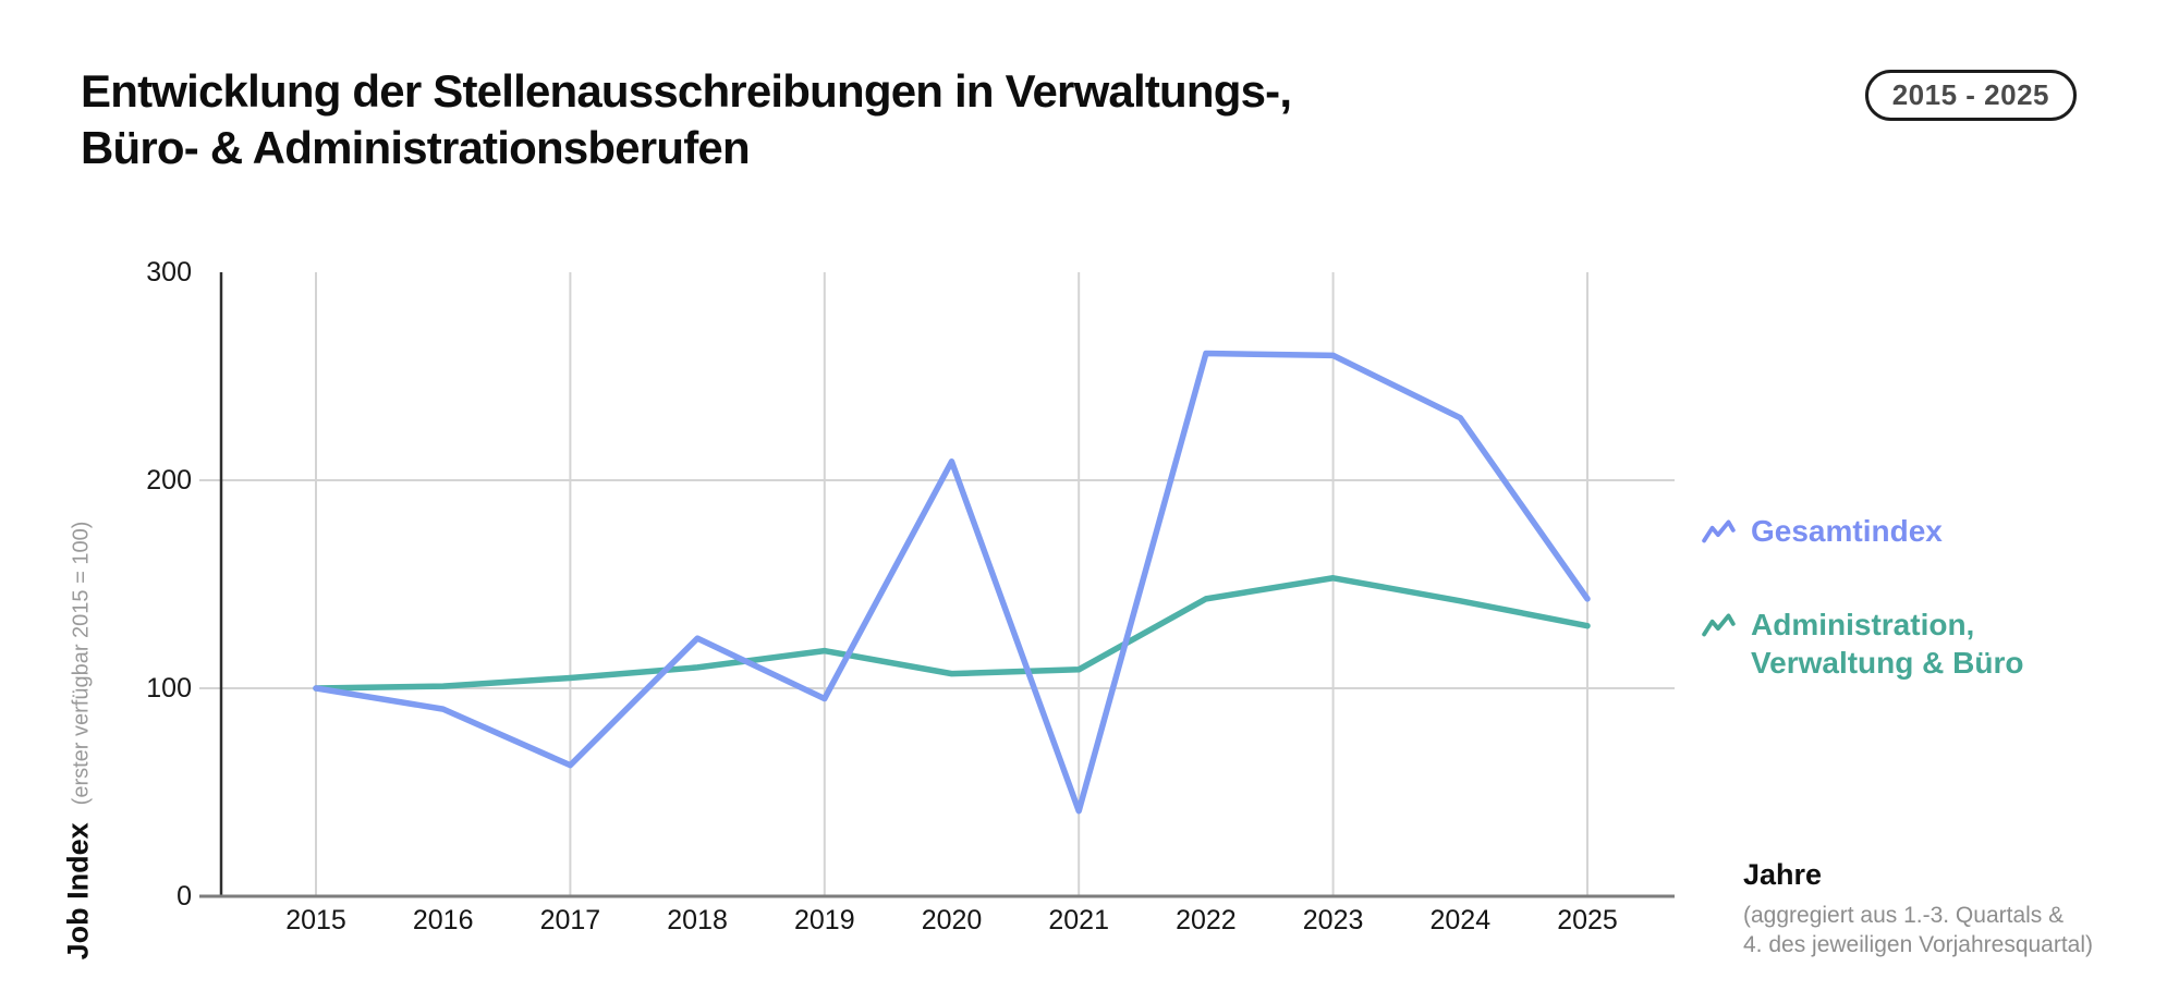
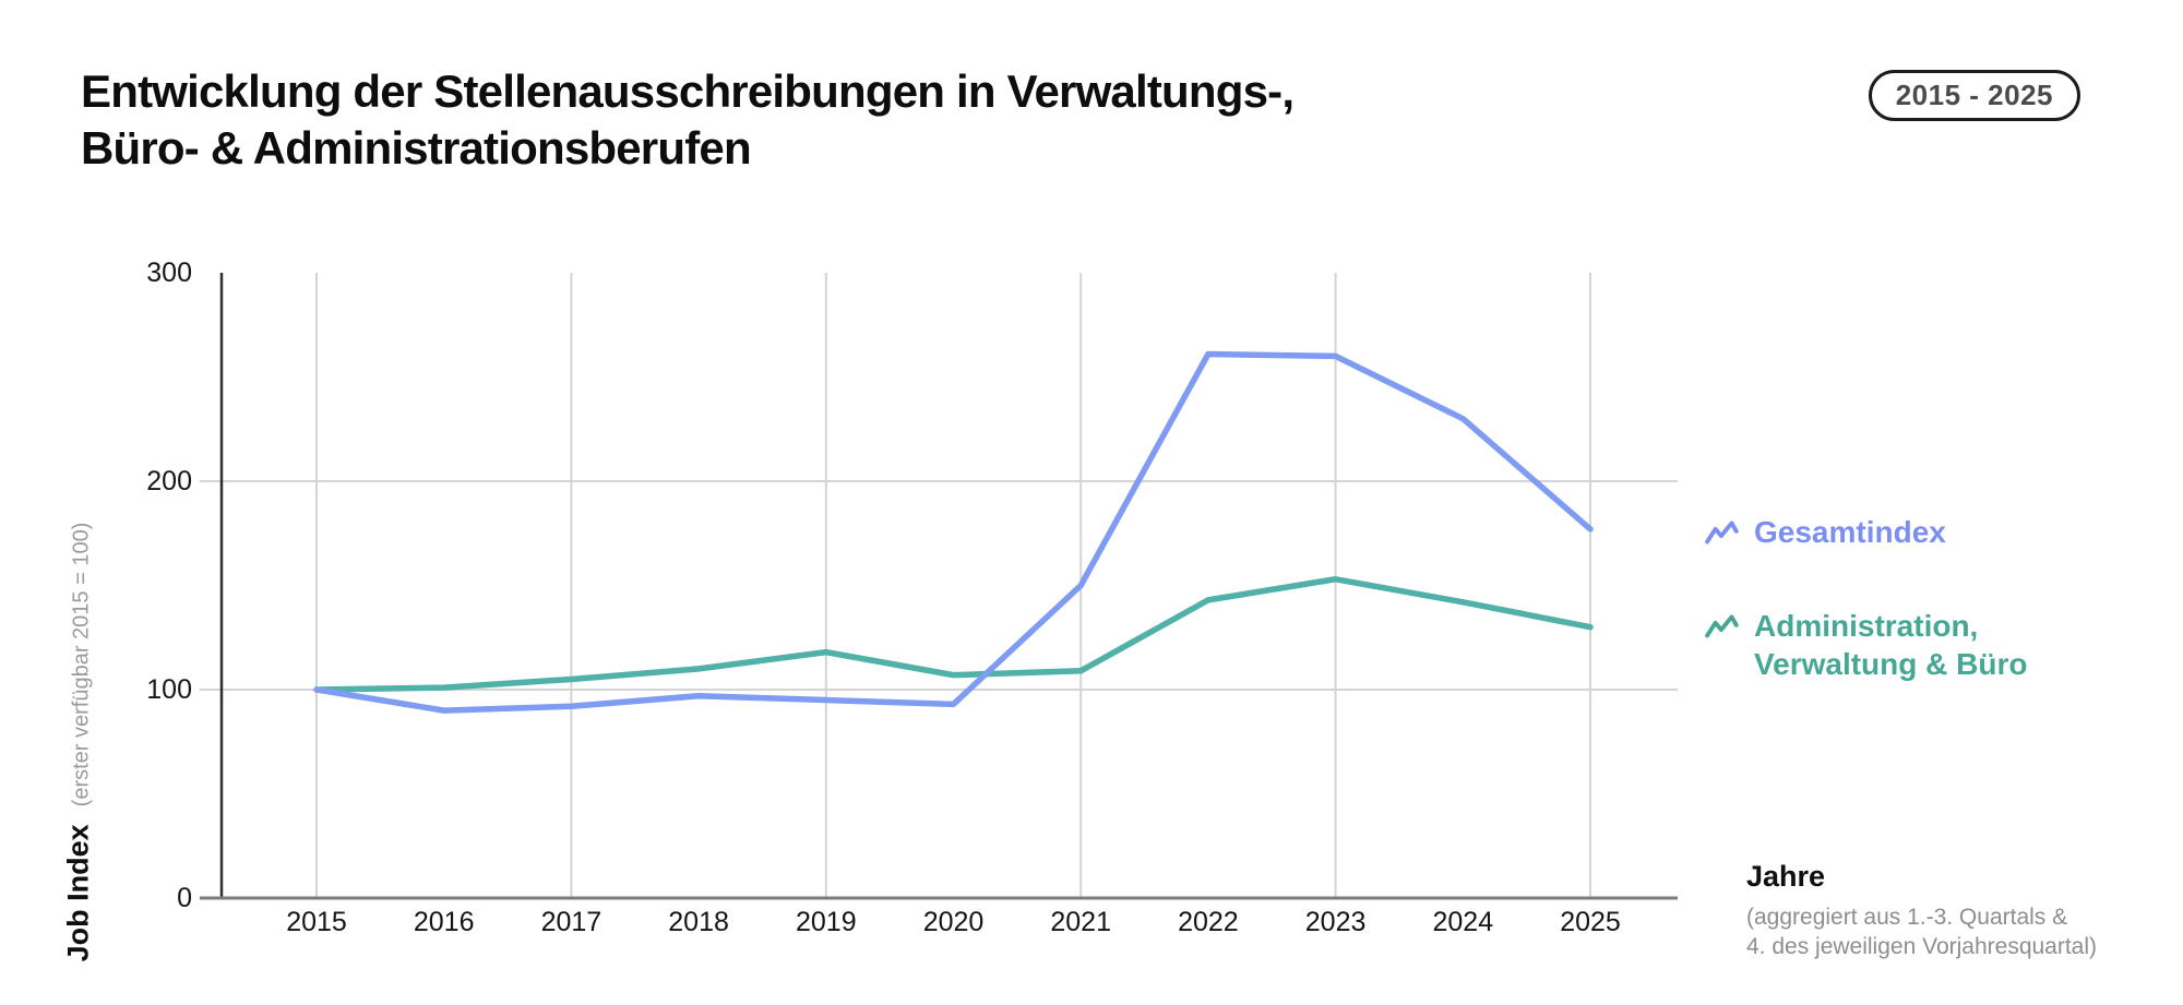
Gesamtindex/2017: 63 -> 92
Gesamtindex/2018: 124 -> 97
Gesamtindex/2020: 209 -> 93
Gesamtindex/2021: 41 -> 150
Gesamtindex/2025: 143 -> 177
